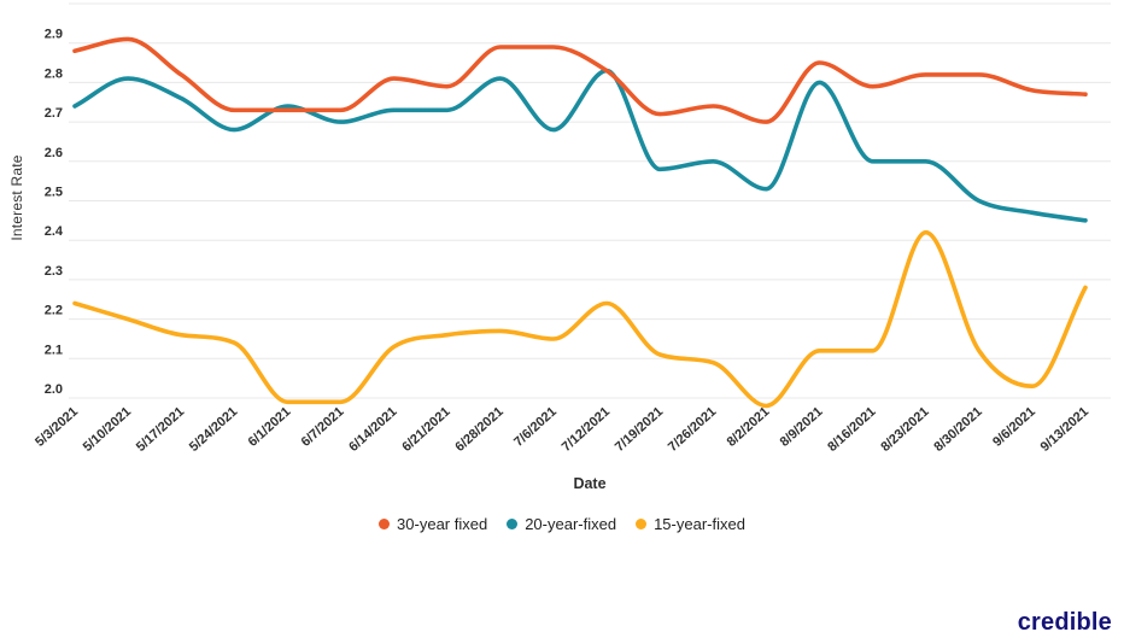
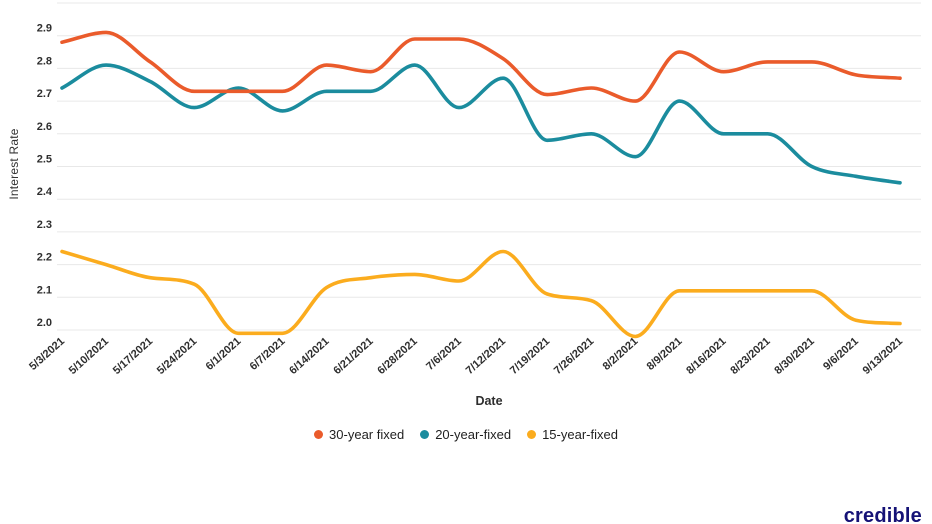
20-year-fixed/6/7/2021: 2.70 -> 2.67
20-year-fixed/7/12/2021: 2.83 -> 2.77
20-year-fixed/8/9/2021: 2.80 -> 2.70
15-year-fixed/8/23/2021: 2.42 -> 2.12
15-year-fixed/9/13/2021: 2.28 -> 2.02
